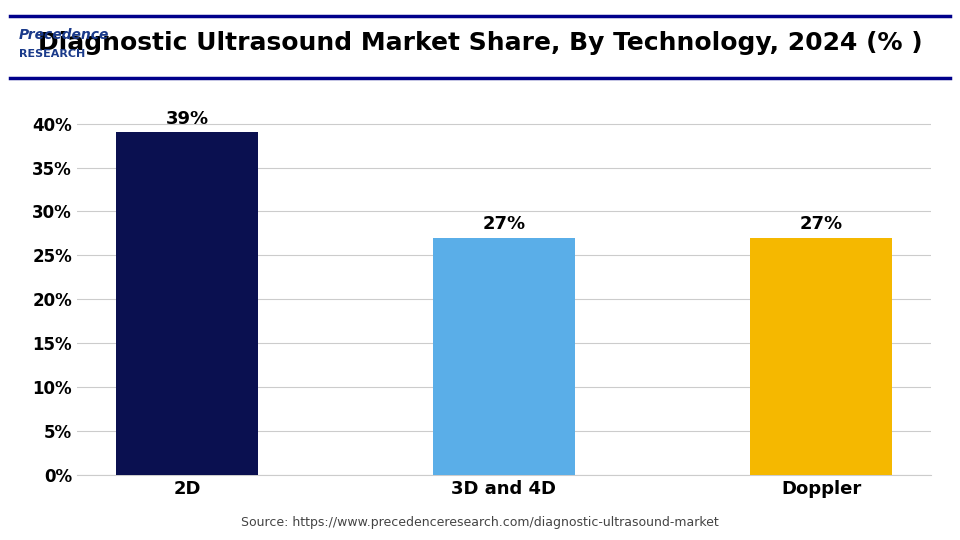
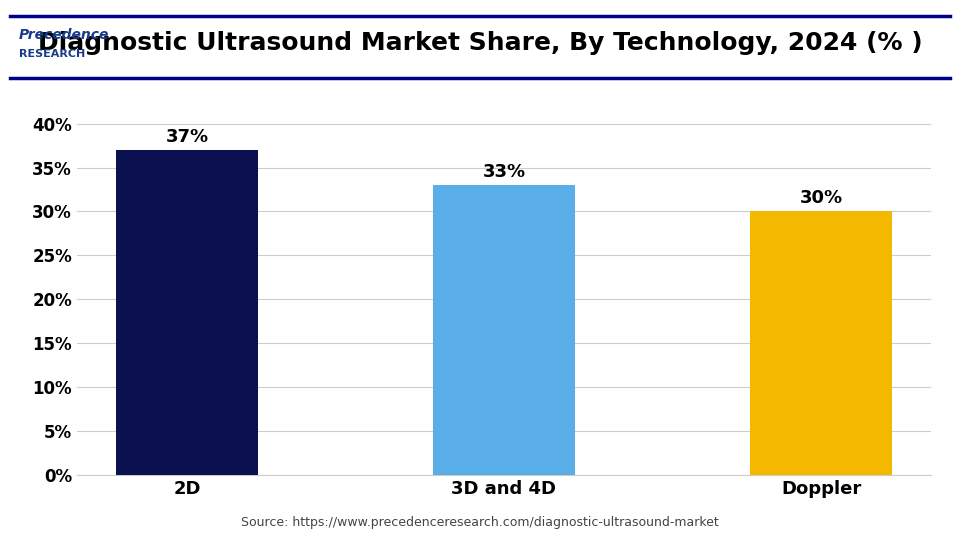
2D: 39% -> 37%
3D and 4D: 27% -> 33%
Doppler: 27% -> 30%
